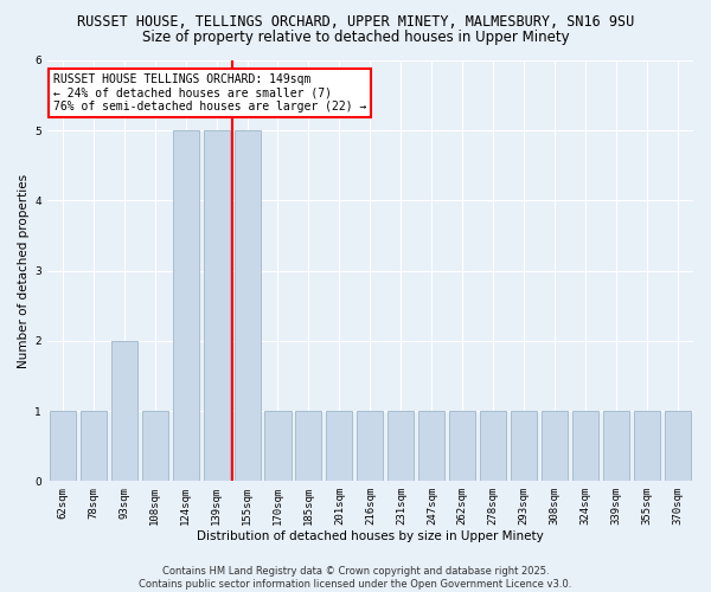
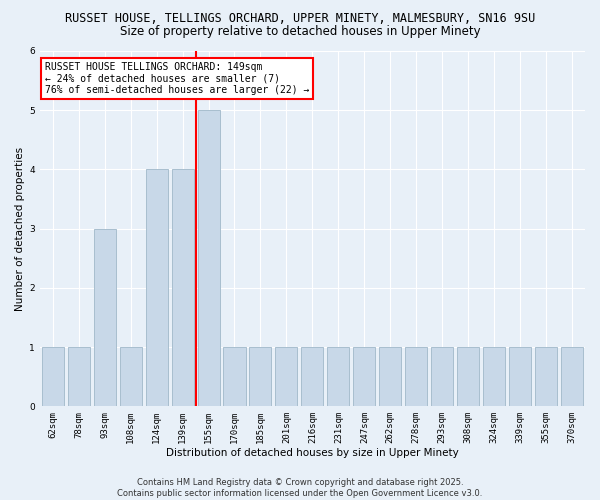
93sqm: 2 -> 3
124sqm: 5 -> 4
139sqm: 5 -> 4
